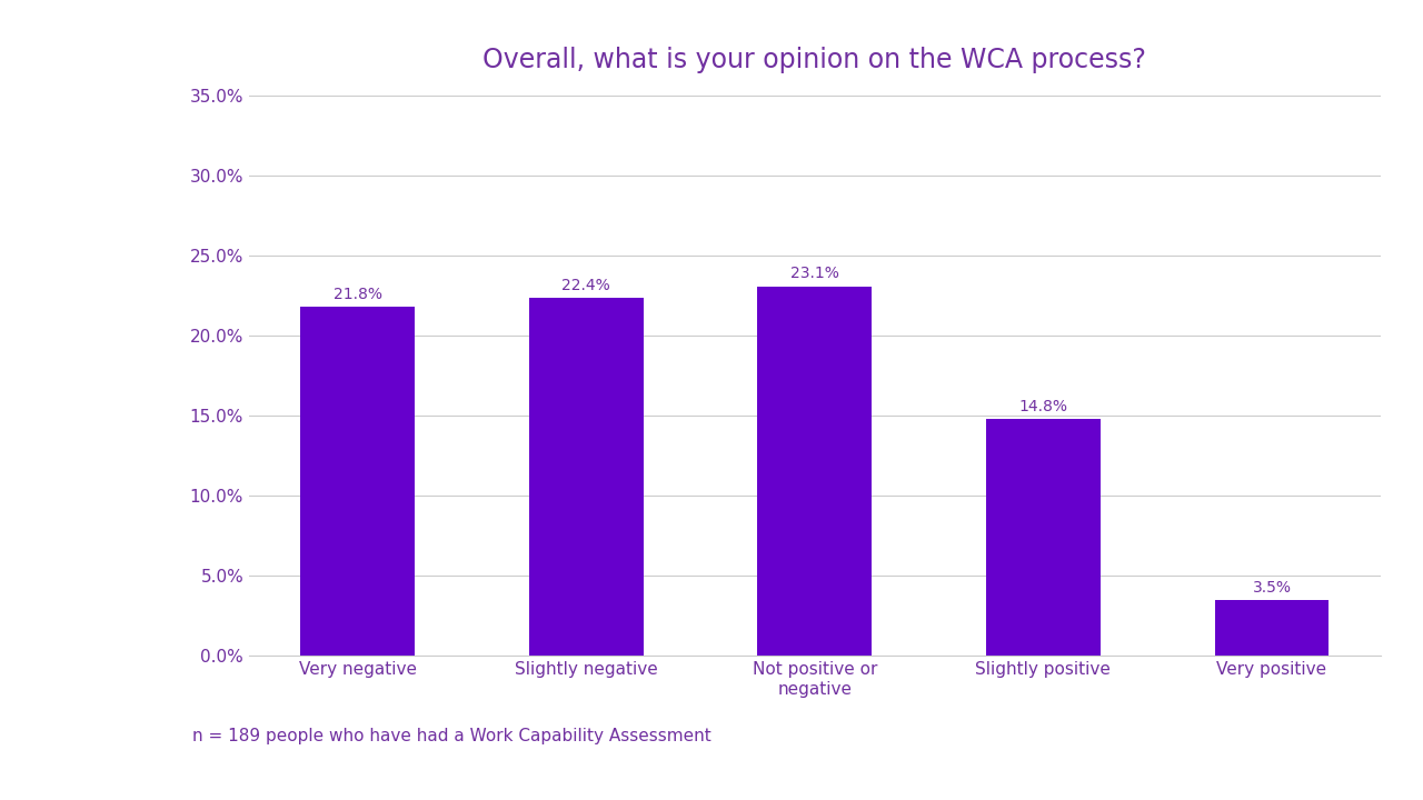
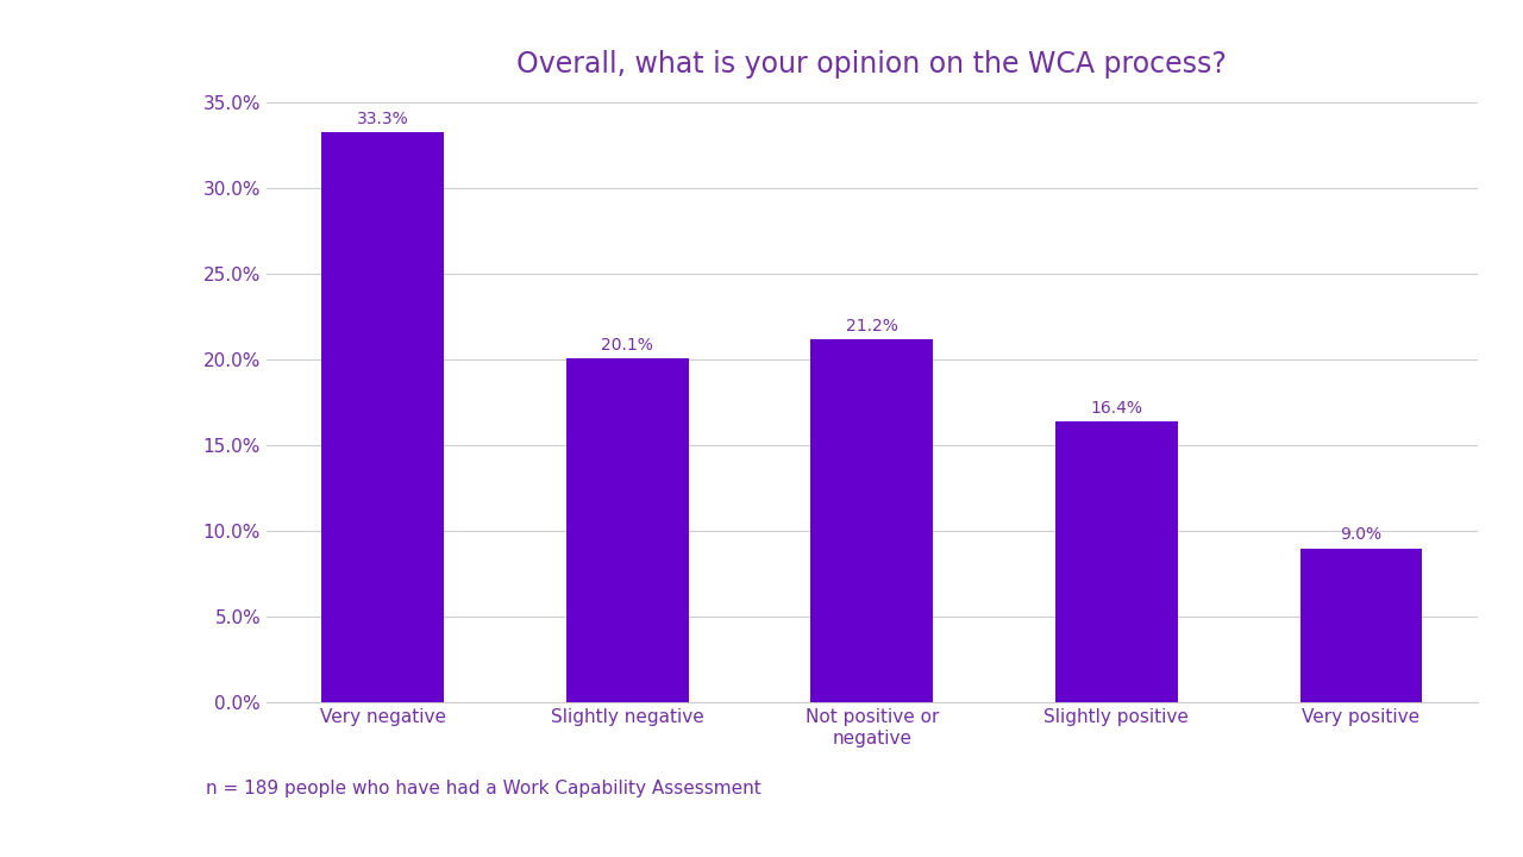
Very negative: 21.8% -> 33.3%
Slightly negative: 22.4% -> 20.1%
Not positive or negative: 23.1% -> 21.2%
Slightly positive: 14.8% -> 16.4%
Very positive: 3.5% -> 9.0%
